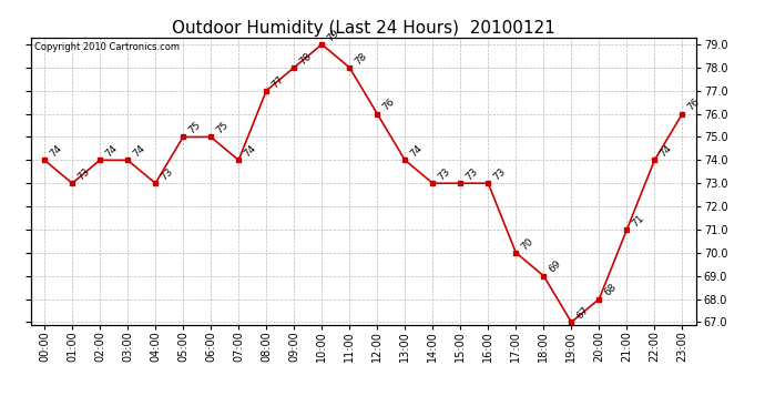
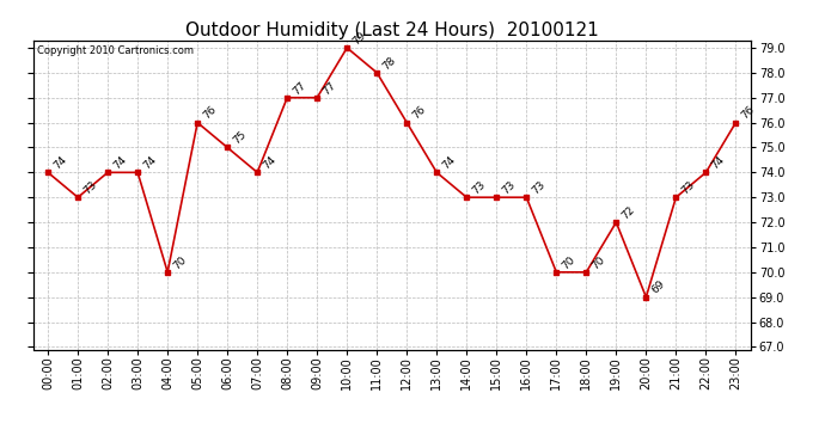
04:00: 73 -> 70
05:00: 75 -> 76
09:00: 78 -> 77
18:00: 69 -> 70
19:00: 67 -> 72
20:00: 68 -> 69
21:00: 71 -> 73
